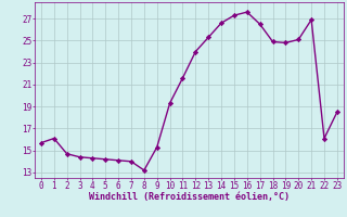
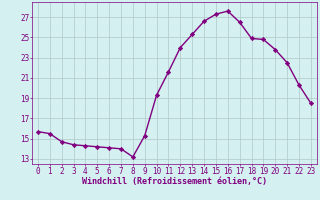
1: 16.1 -> 15.5
20: 25.1 -> 23.8
21: 26.9 -> 22.5
22: 16.1 -> 20.3
